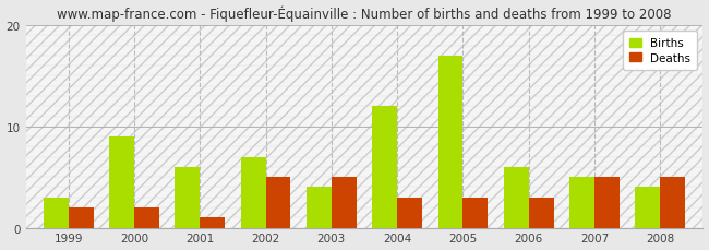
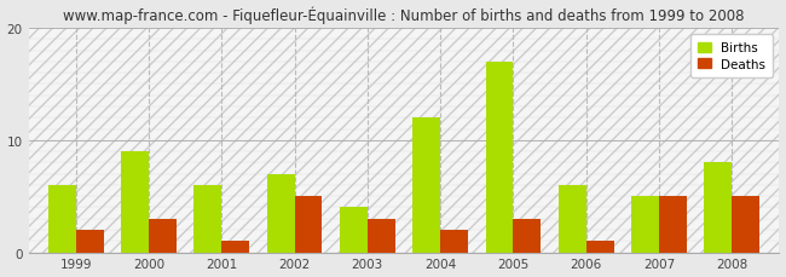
Births/1999: 3 -> 6
Deaths/2000: 2 -> 3
Deaths/2003: 5 -> 3
Deaths/2004: 3 -> 2
Deaths/2006: 3 -> 1
Births/2008: 4 -> 8
